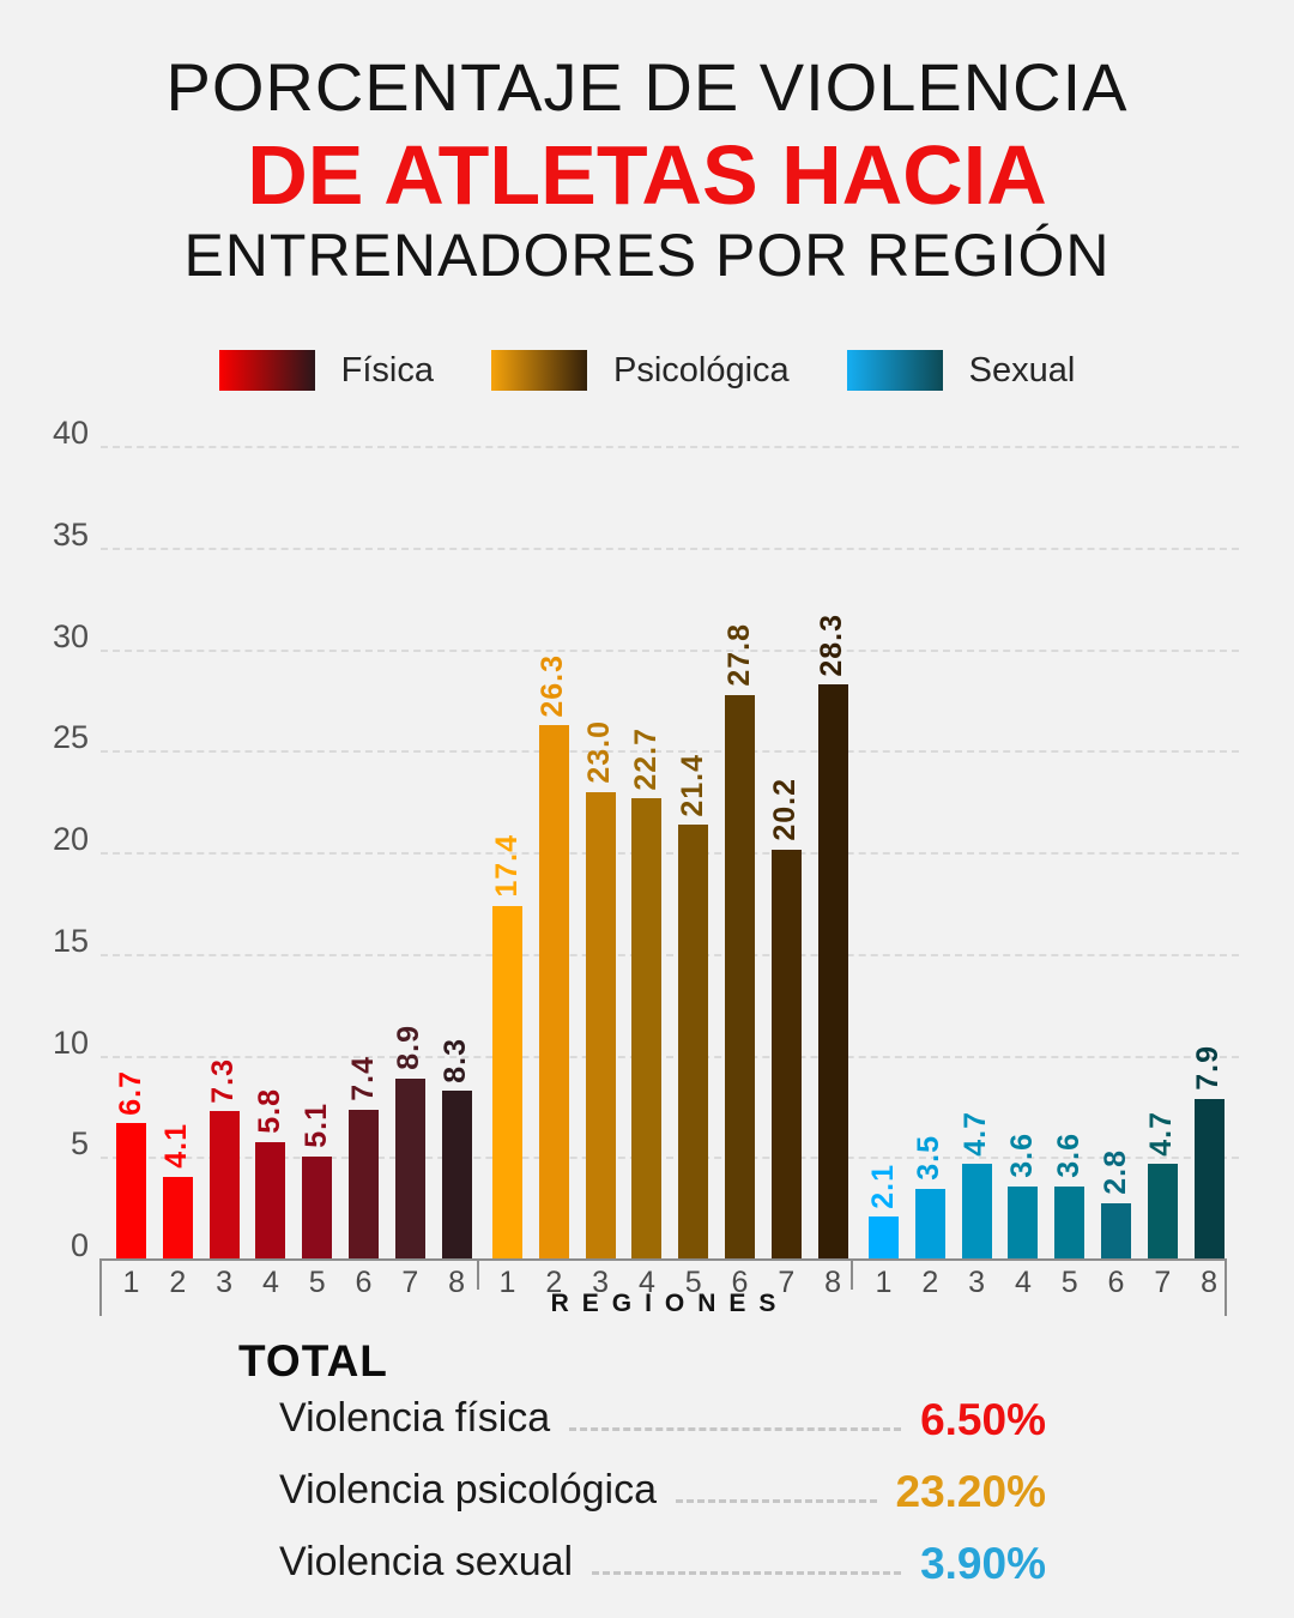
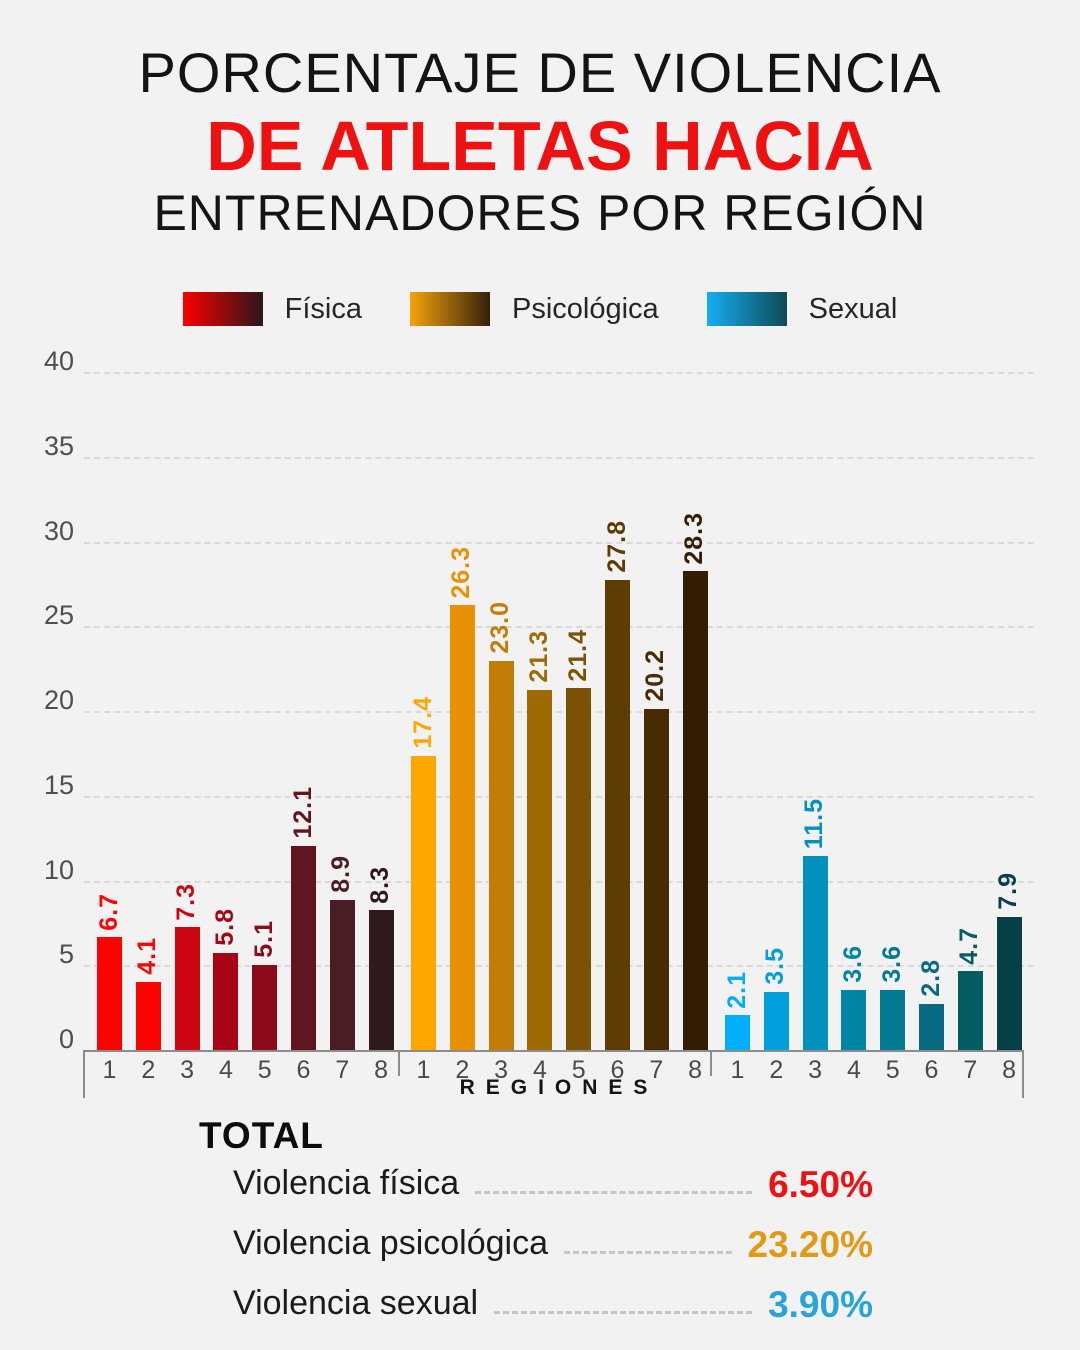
Sexual/3: 4.7 -> 11.5
Psicológica/4: 22.7 -> 21.3
Física/6: 7.4 -> 12.1
